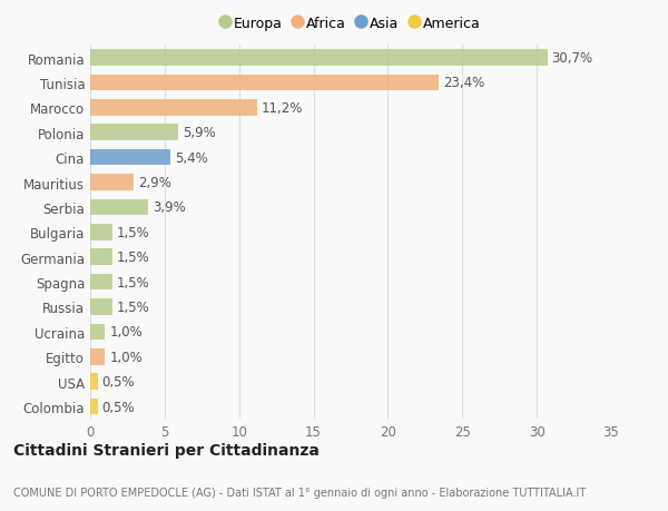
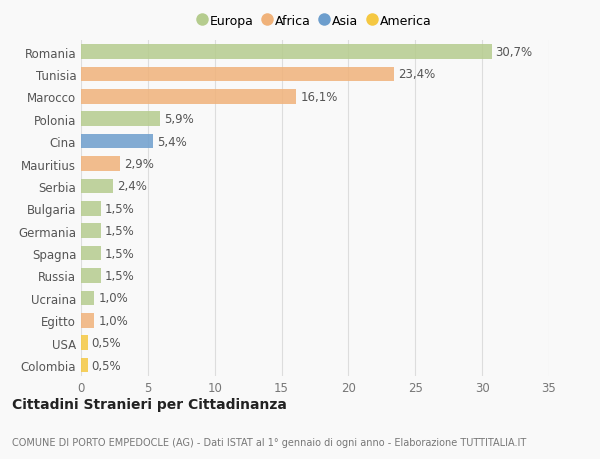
Marocco: 11,2% -> 16,1%
Serbia: 3,9% -> 2,4%
